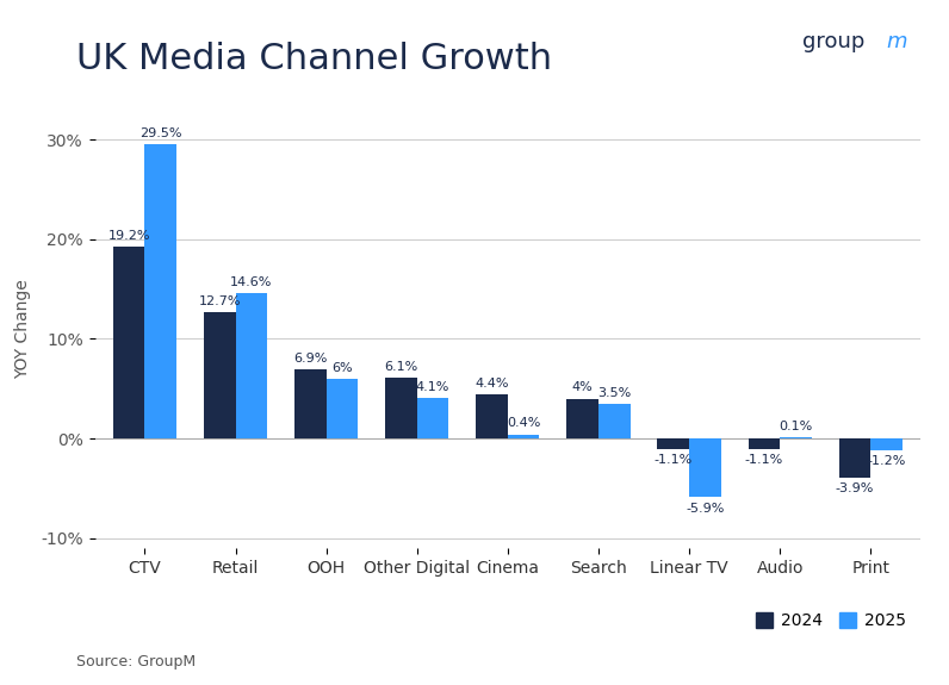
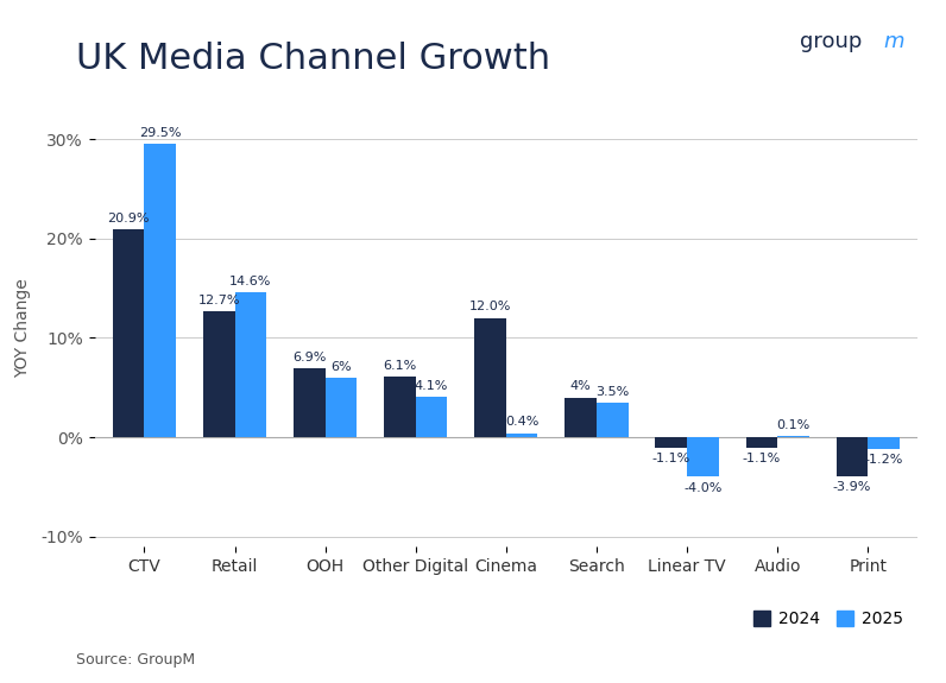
2024/CTV: 19.2% -> 20.9%
2024/Cinema: 4.4% -> 12.0%
2025/Linear TV: -5.9% -> -4.0%
